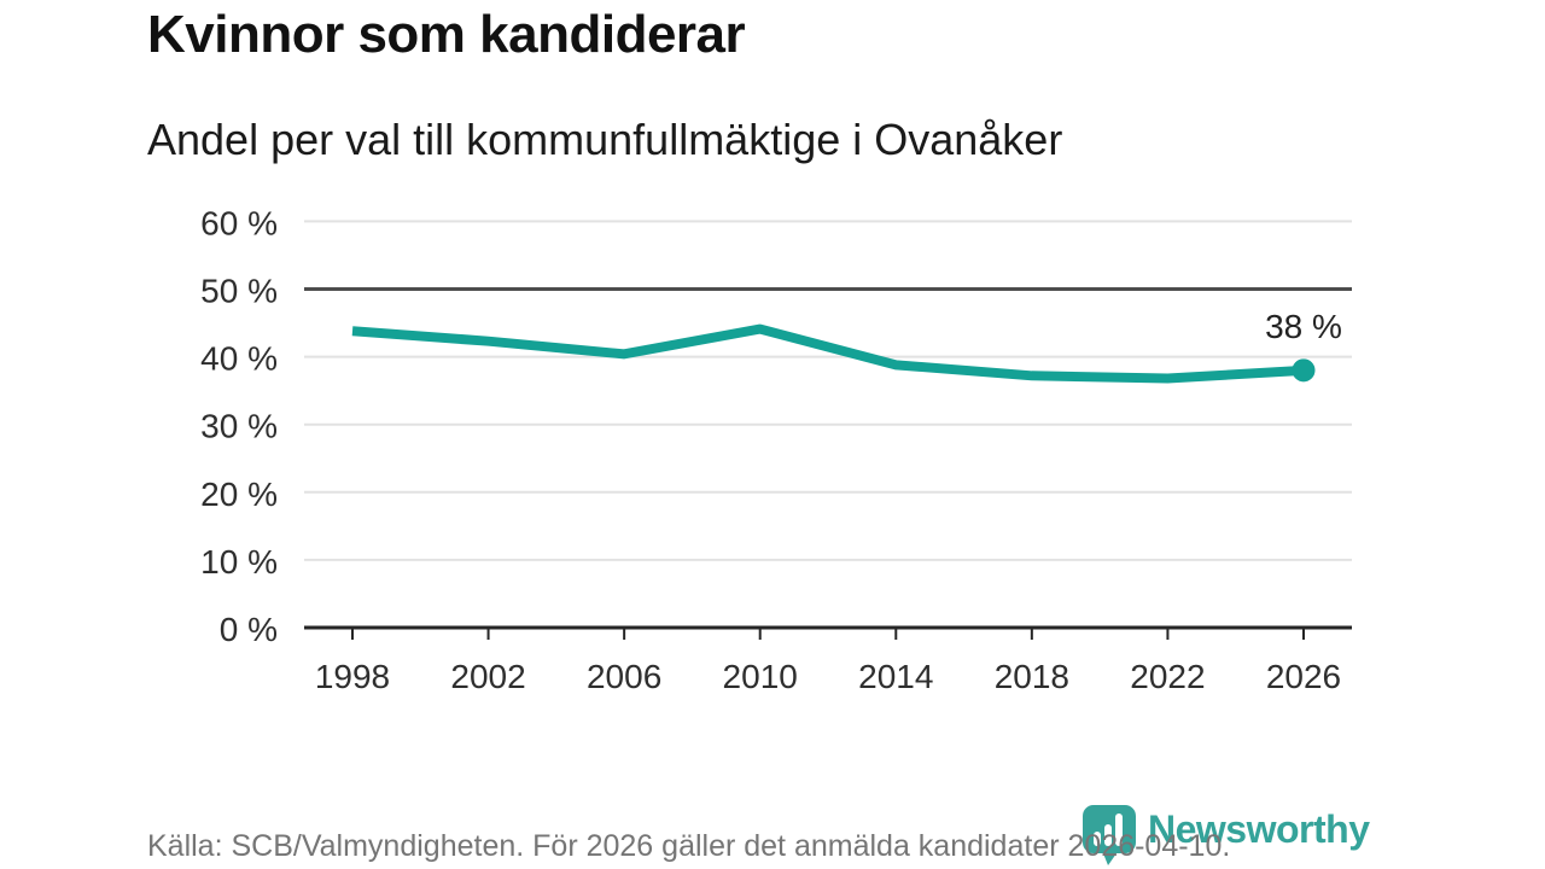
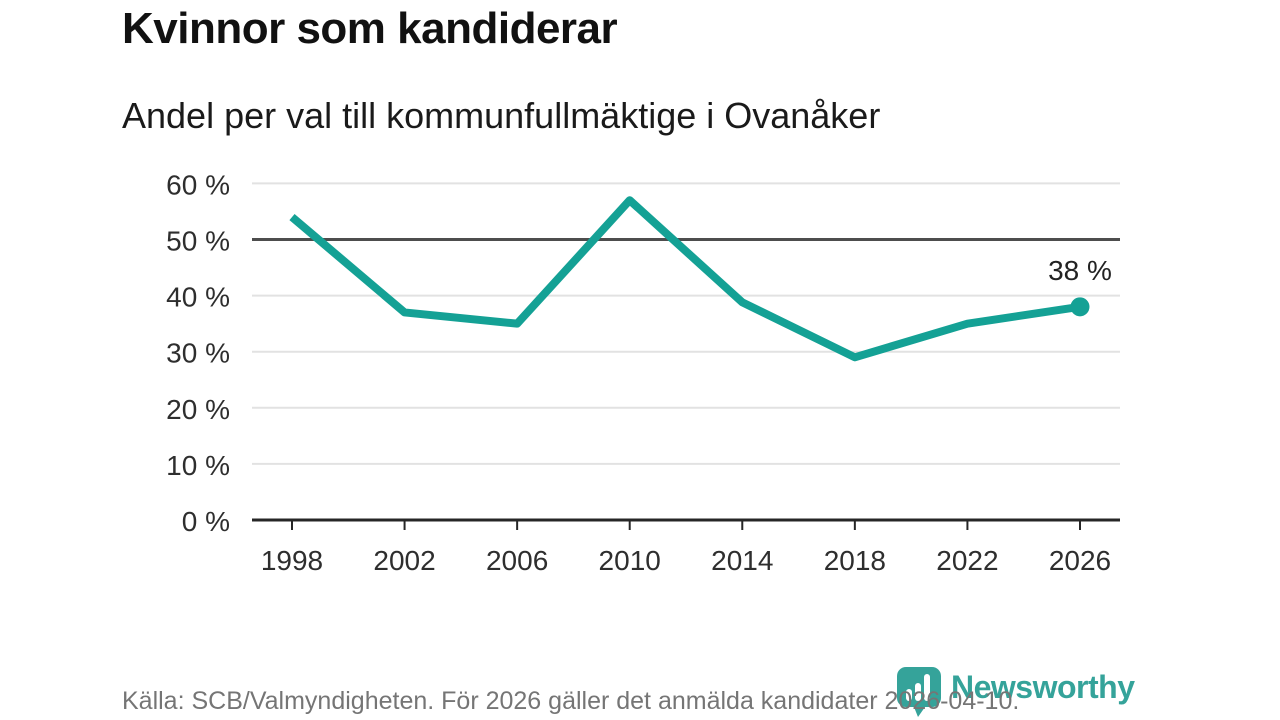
1998: 44% -> 54%
2002: 42% -> 37%
2006: 40% -> 35%
2010: 44% -> 57%
2018: 37% -> 29%
2022: 37% -> 35%
